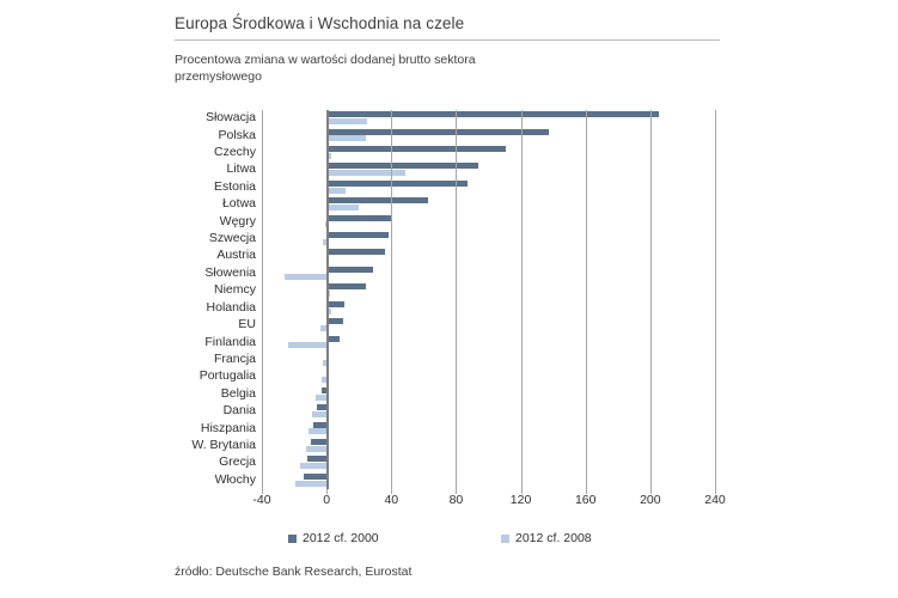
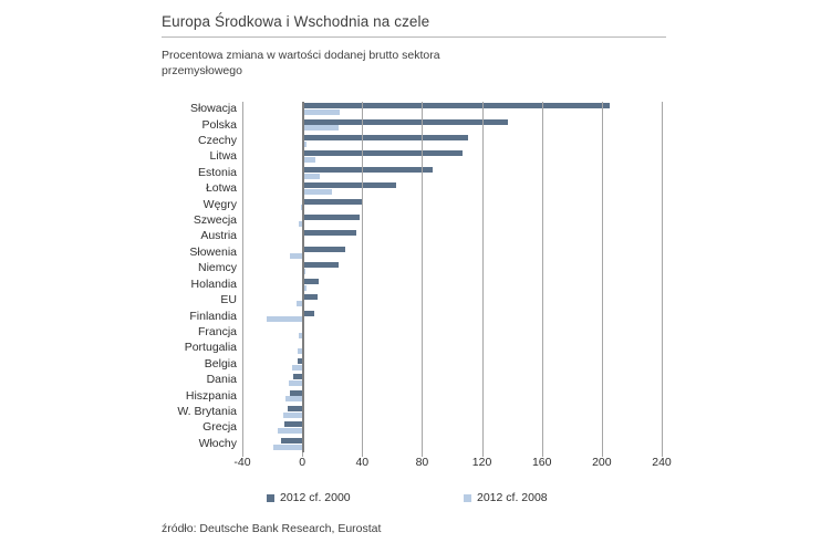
2012 cf. 2000/Litwa: 94 -> 107
2012 cf. 2008/Litwa: 49 -> 9
2012 cf. 2008/Słowenia: -26 -> -8
